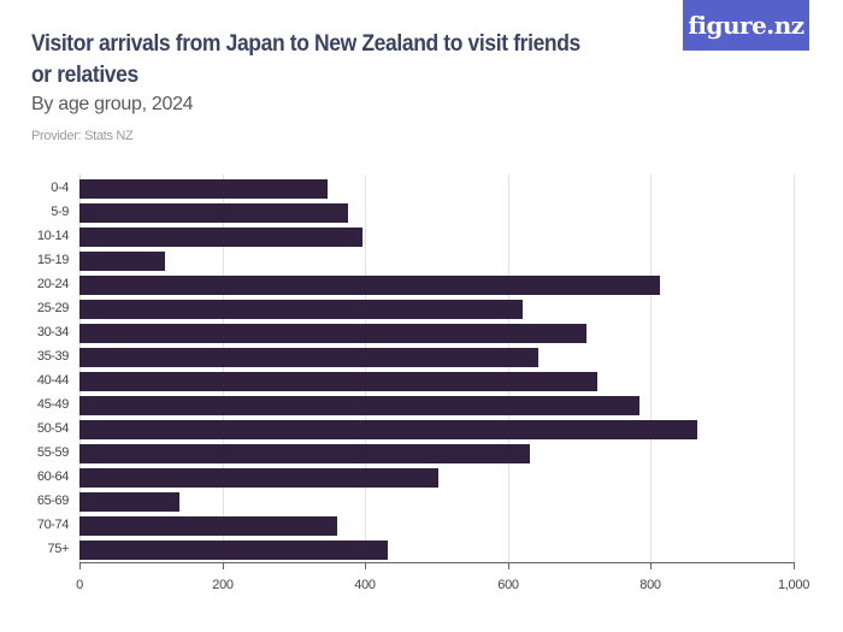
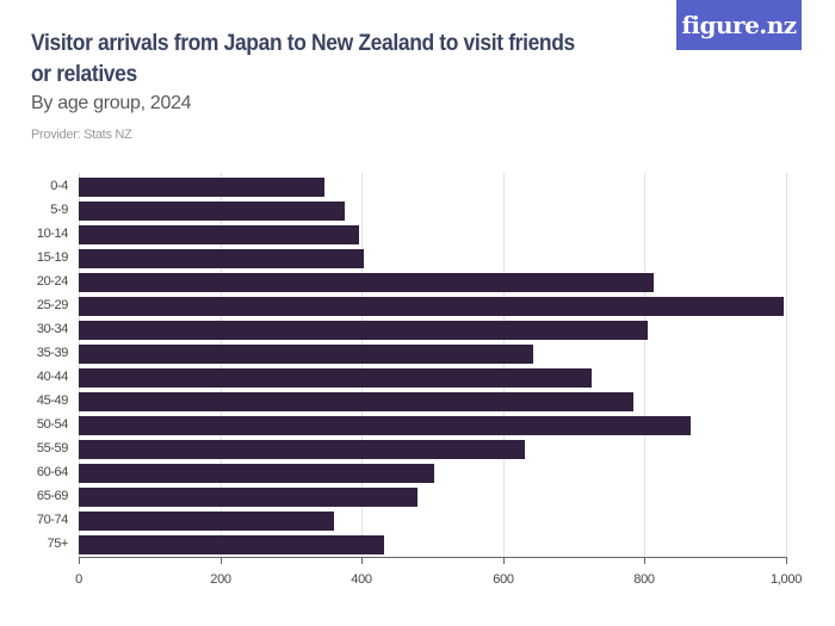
15-19: 120 -> 400
25-29: 620 -> 1000
30-34: 710 -> 800
65-69: 140 -> 480
